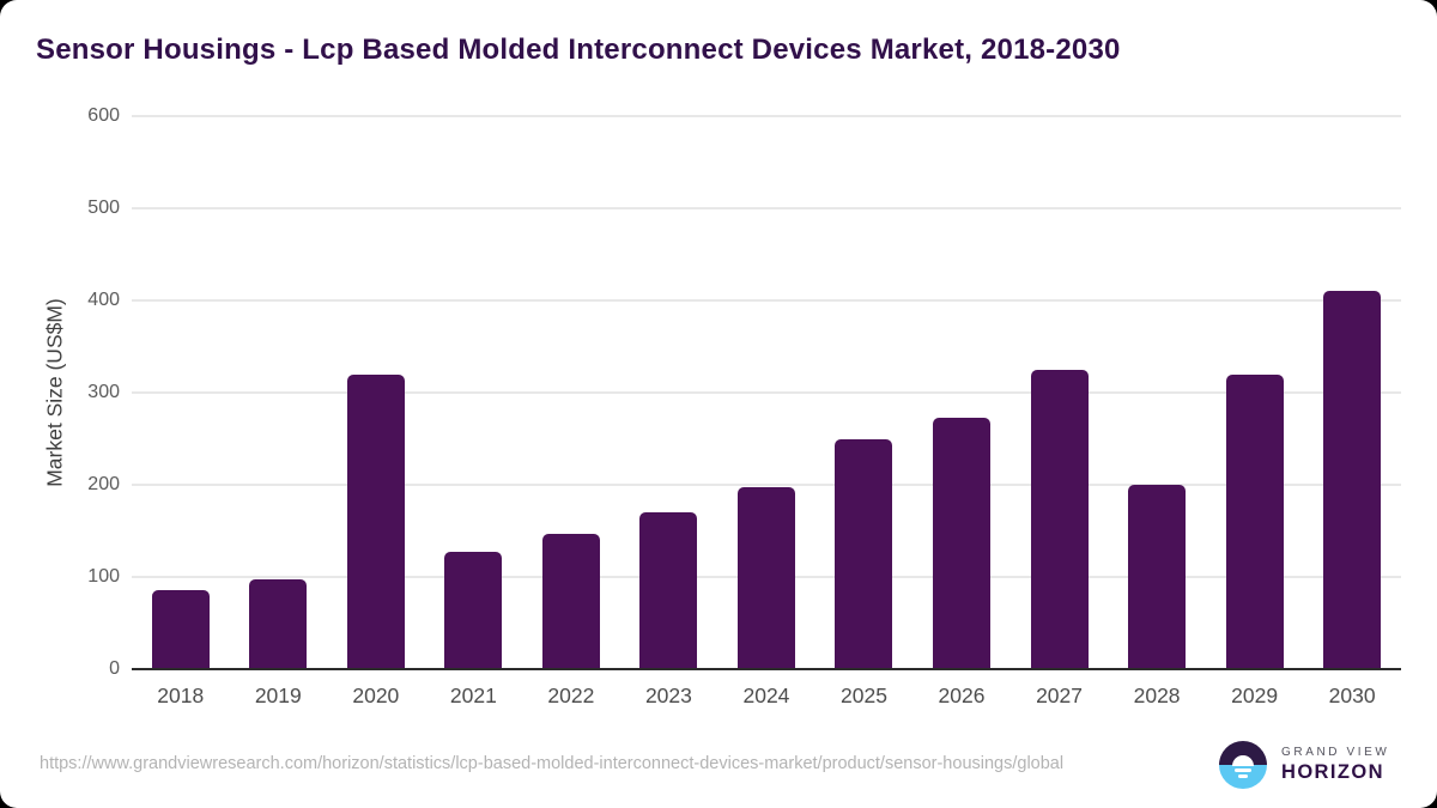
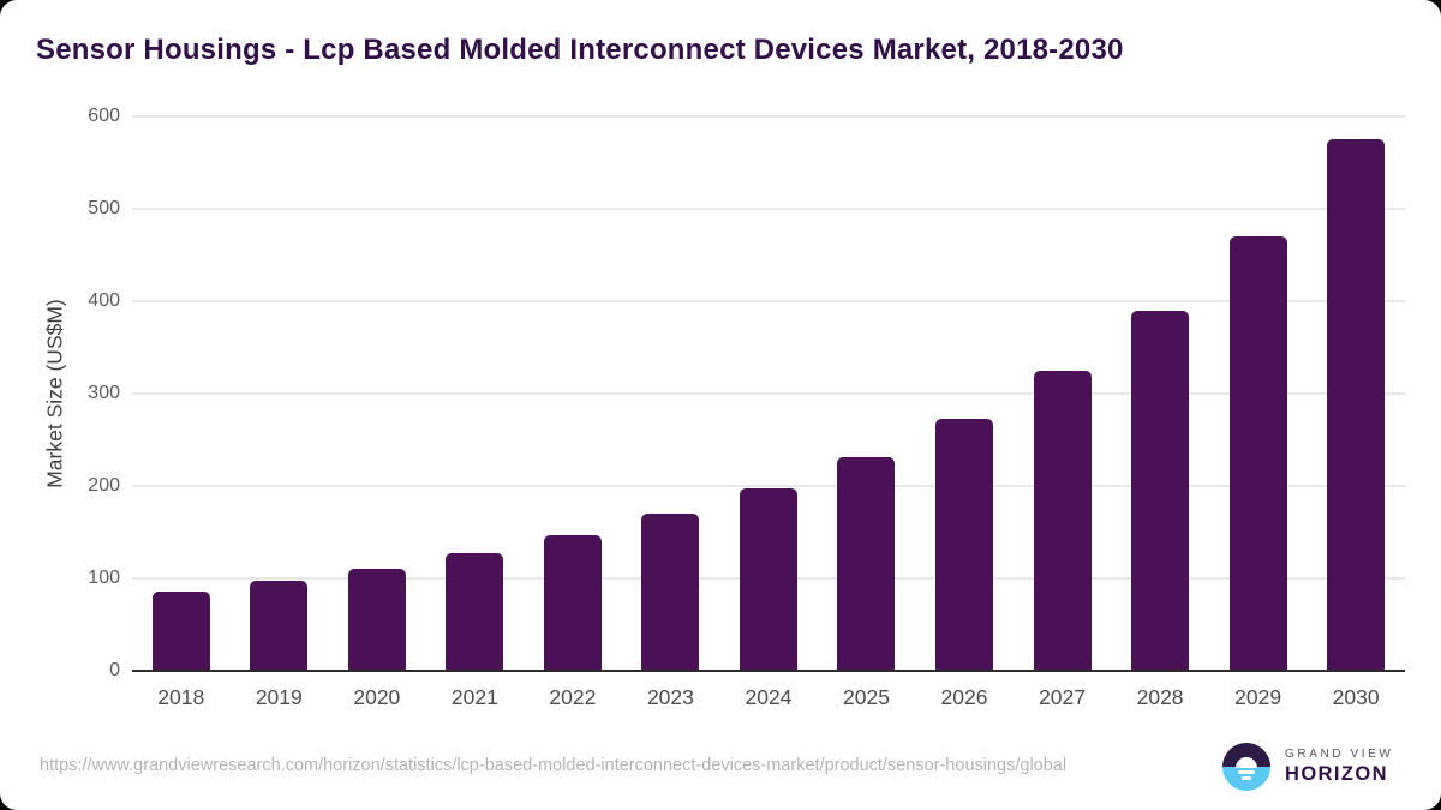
2020: 320 -> 110
2025: 250 -> 230
2028: 200 -> 390
2029: 320 -> 470
2030: 410 -> 580
